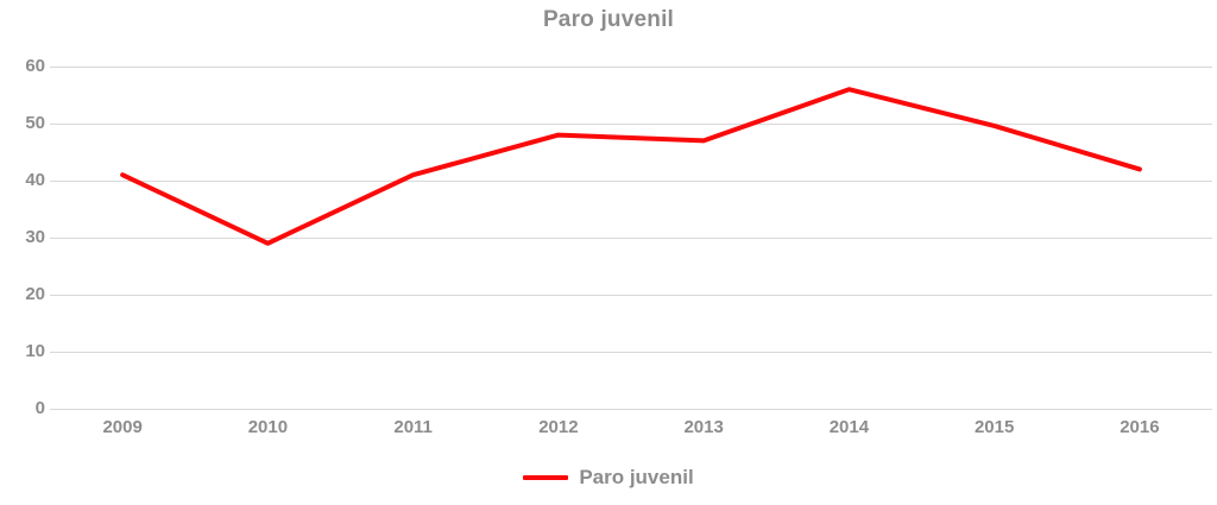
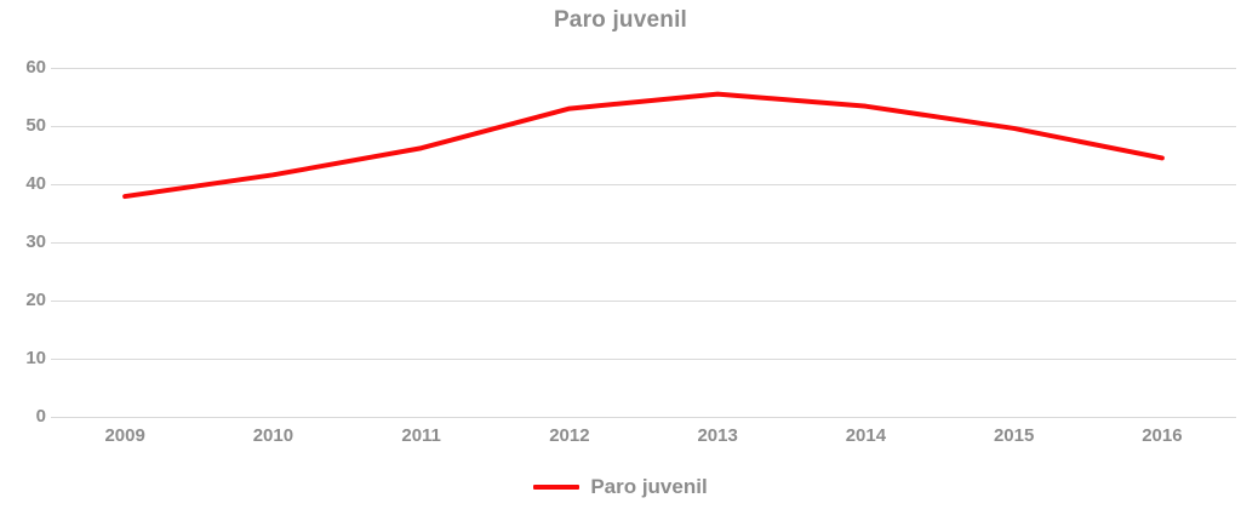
2009: 41 -> 38
2010: 29 -> 42
2011: 41 -> 46
2012: 48 -> 53
2013: 47 -> 56
2014: 56 -> 53
2016: 42 -> 44
